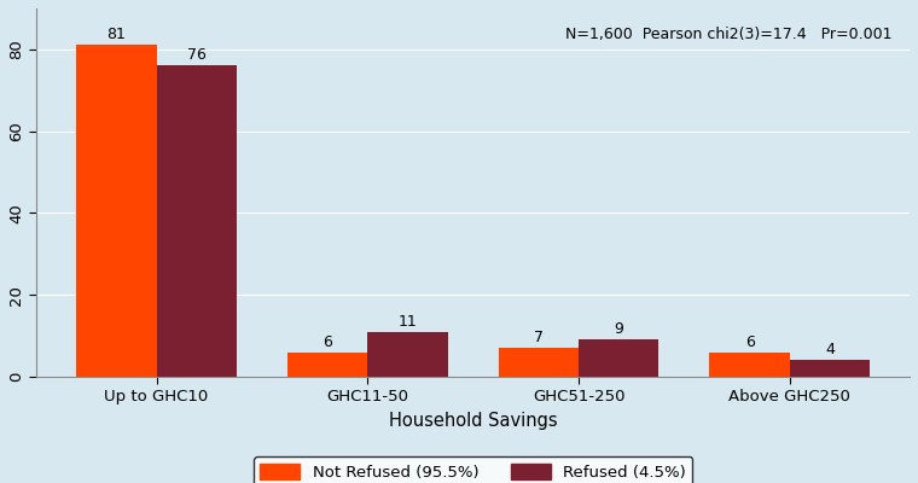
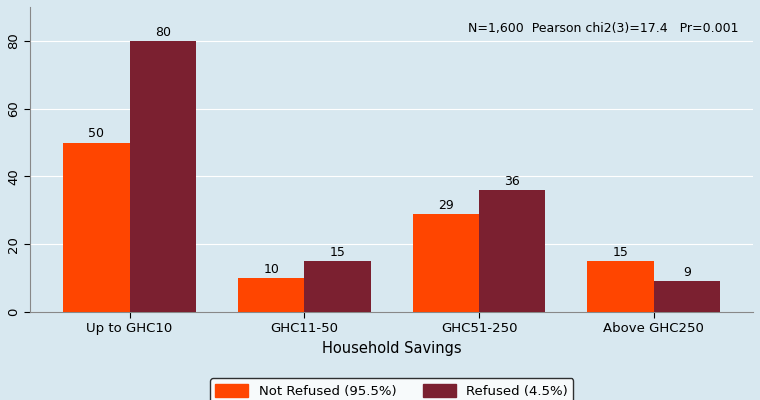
Not Refused (95.5%)/Up to GHC10: 81 -> 50
Refused (4.5%)/Up to GHC10: 76 -> 80
Not Refused (95.5%)/GHC11-50: 6 -> 10
Refused (4.5%)/GHC11-50: 11 -> 15
Not Refused (95.5%)/GHC51-250: 7 -> 29
Refused (4.5%)/GHC51-250: 9 -> 36
Not Refused (95.5%)/Above GHC250: 6 -> 15
Refused (4.5%)/Above GHC250: 4 -> 9
